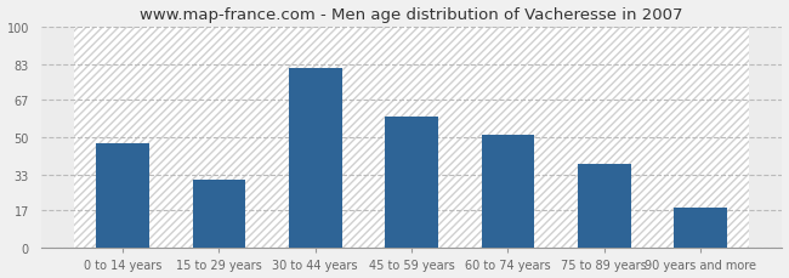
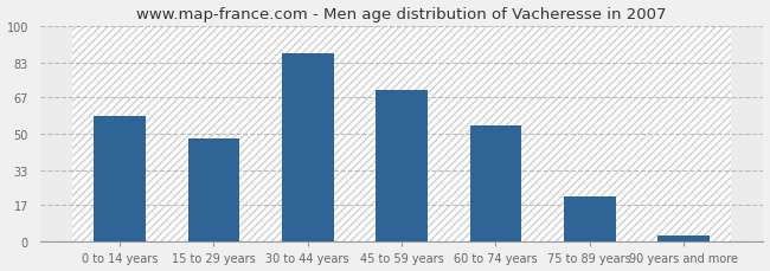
0 to 14 years: 47 -> 58
15 to 29 years: 31 -> 48
30 to 44 years: 81 -> 87
45 to 59 years: 59 -> 70
60 to 74 years: 51 -> 54
75 to 89 years: 38 -> 21
90 years and more: 18 -> 3
